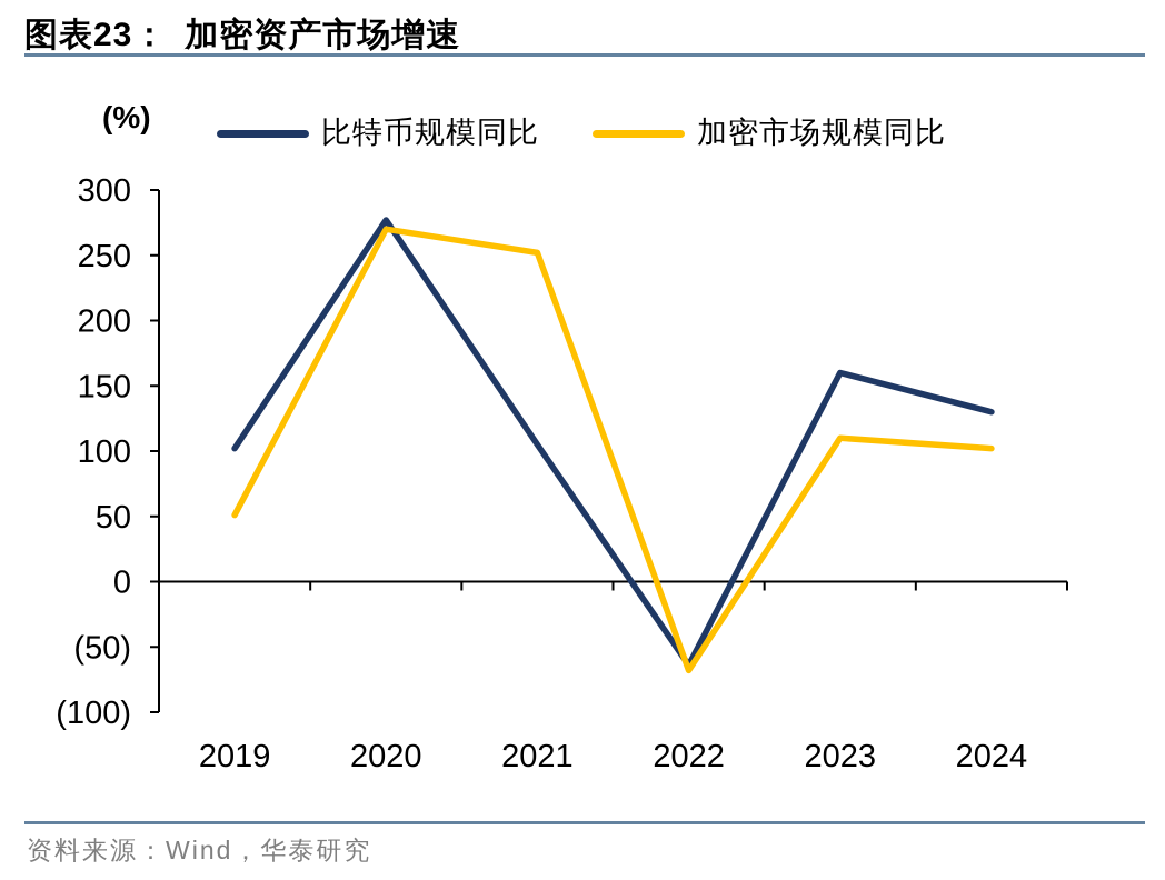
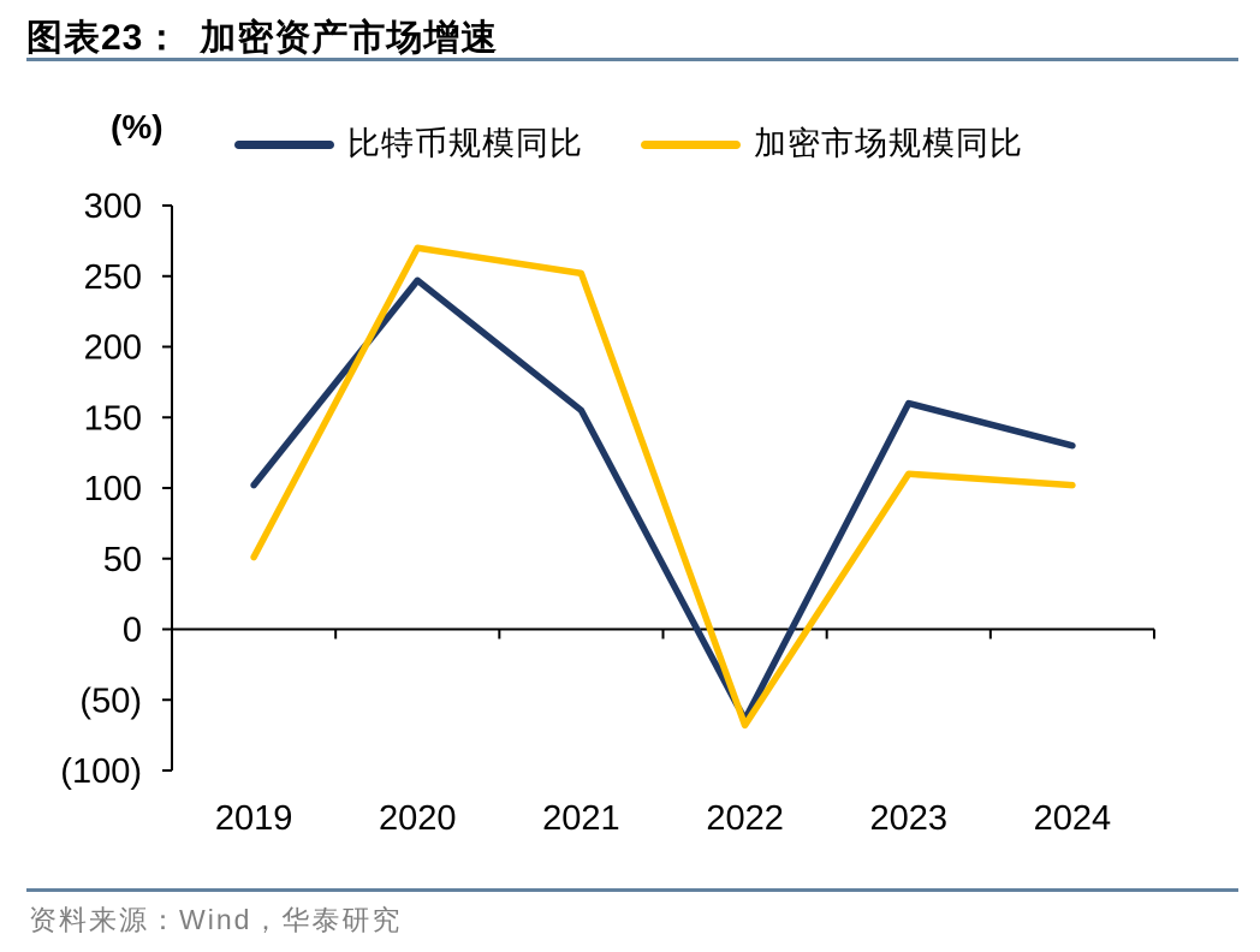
比特币规模同比/2020: 277 -> 247
比特币规模同比/2021: 105 -> 155
